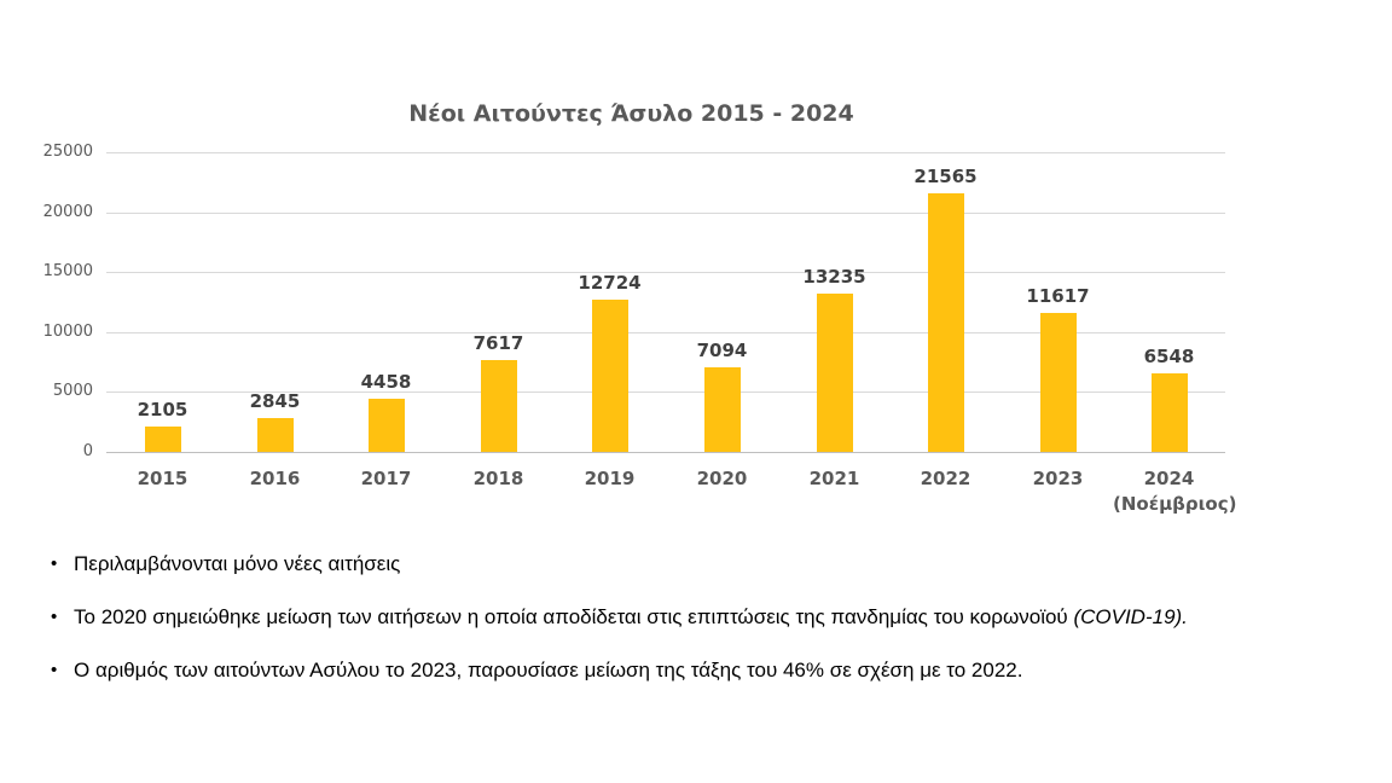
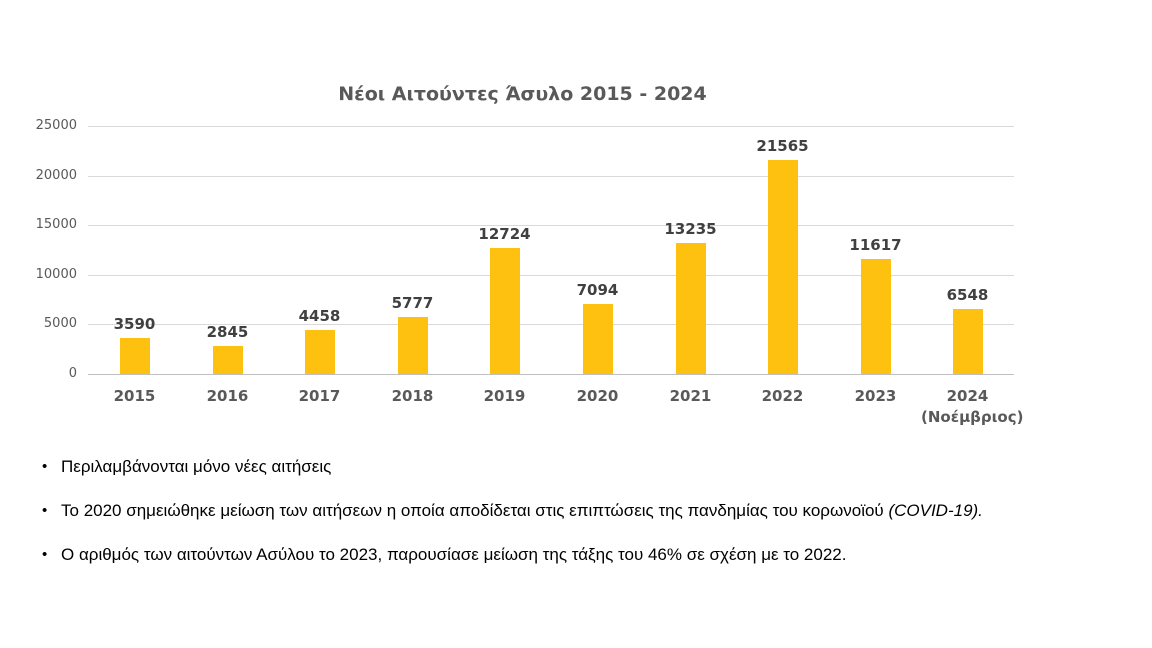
2015: 2105 -> 3590
2018: 7617 -> 5777
